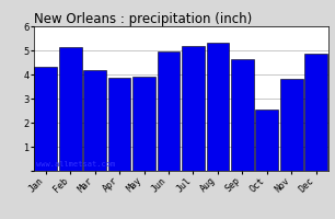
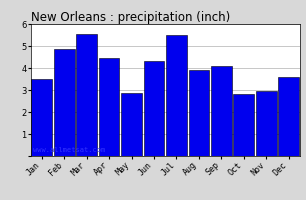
Jan: 4.30 -> 3.50
Feb: 5.15 -> 4.85
Mar: 4.20 -> 5.55
Apr: 3.85 -> 4.45
May: 3.90 -> 2.85
Jun: 4.95 -> 4.30
Jul: 5.20 -> 5.50
Aug: 5.30 -> 3.90
Sep: 4.65 -> 4.10
Oct: 2.55 -> 2.80
Nov: 3.80 -> 2.95
Dec: 4.85 -> 3.60
